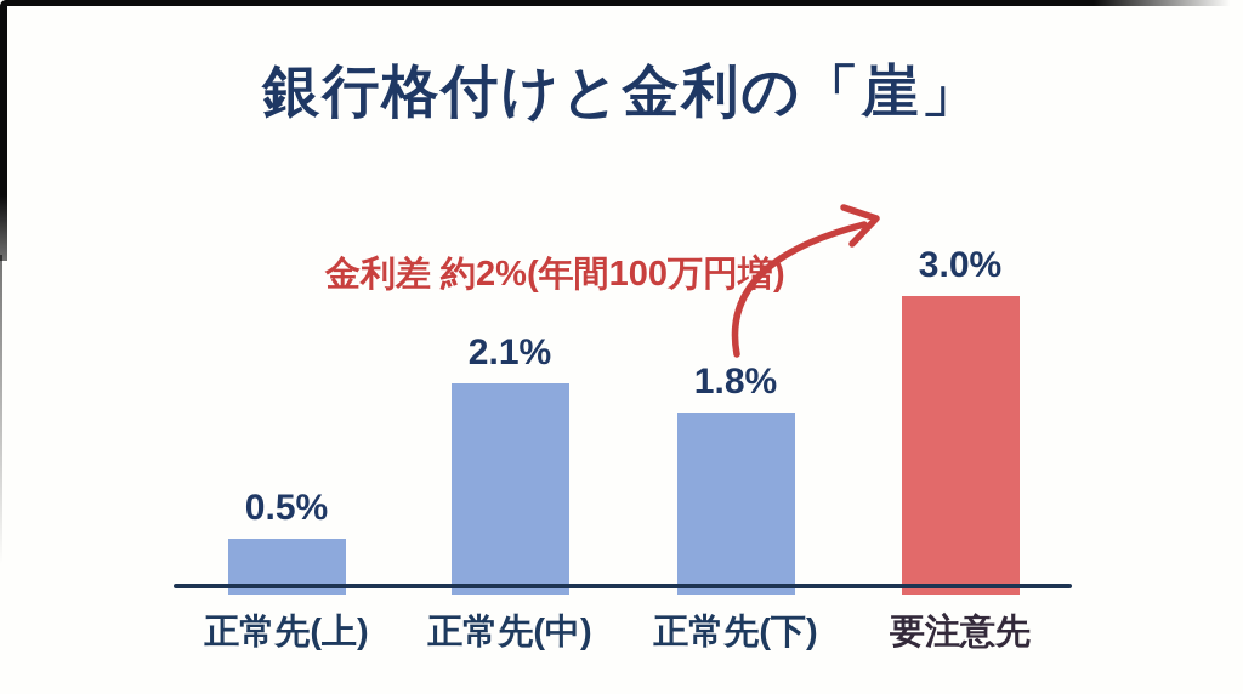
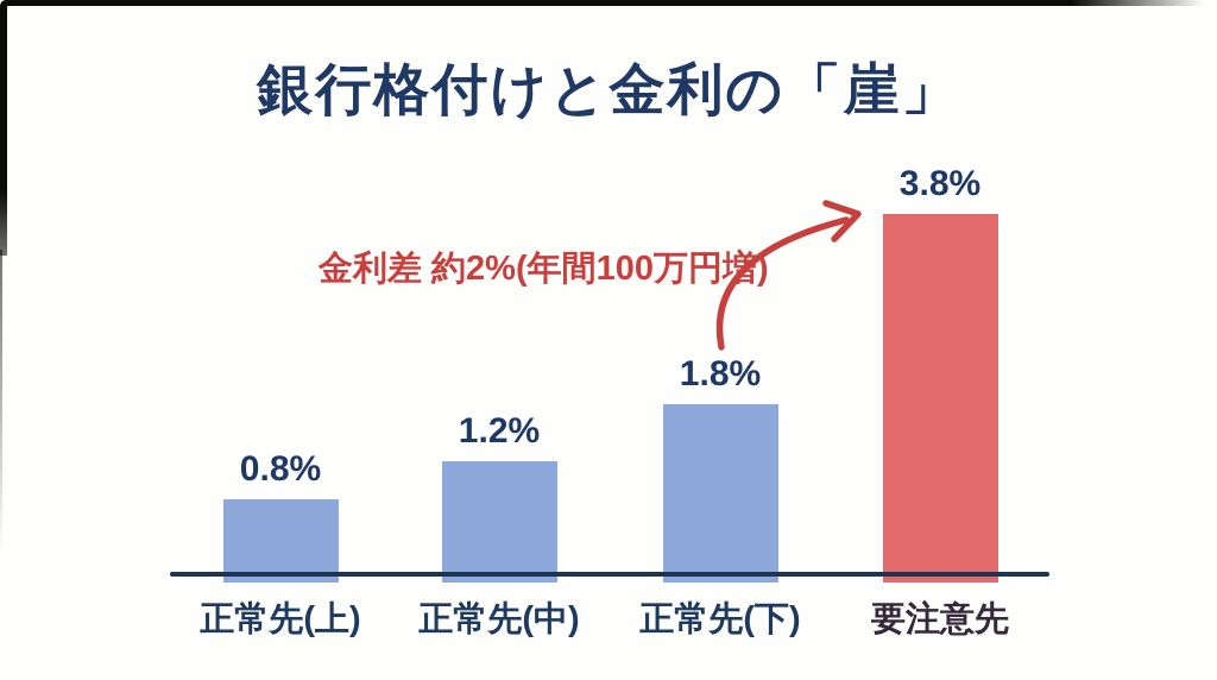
正常先(上): 0.5% -> 0.8%
正常先(中): 2.1% -> 1.2%
要注意先: 3.0% -> 3.8%
